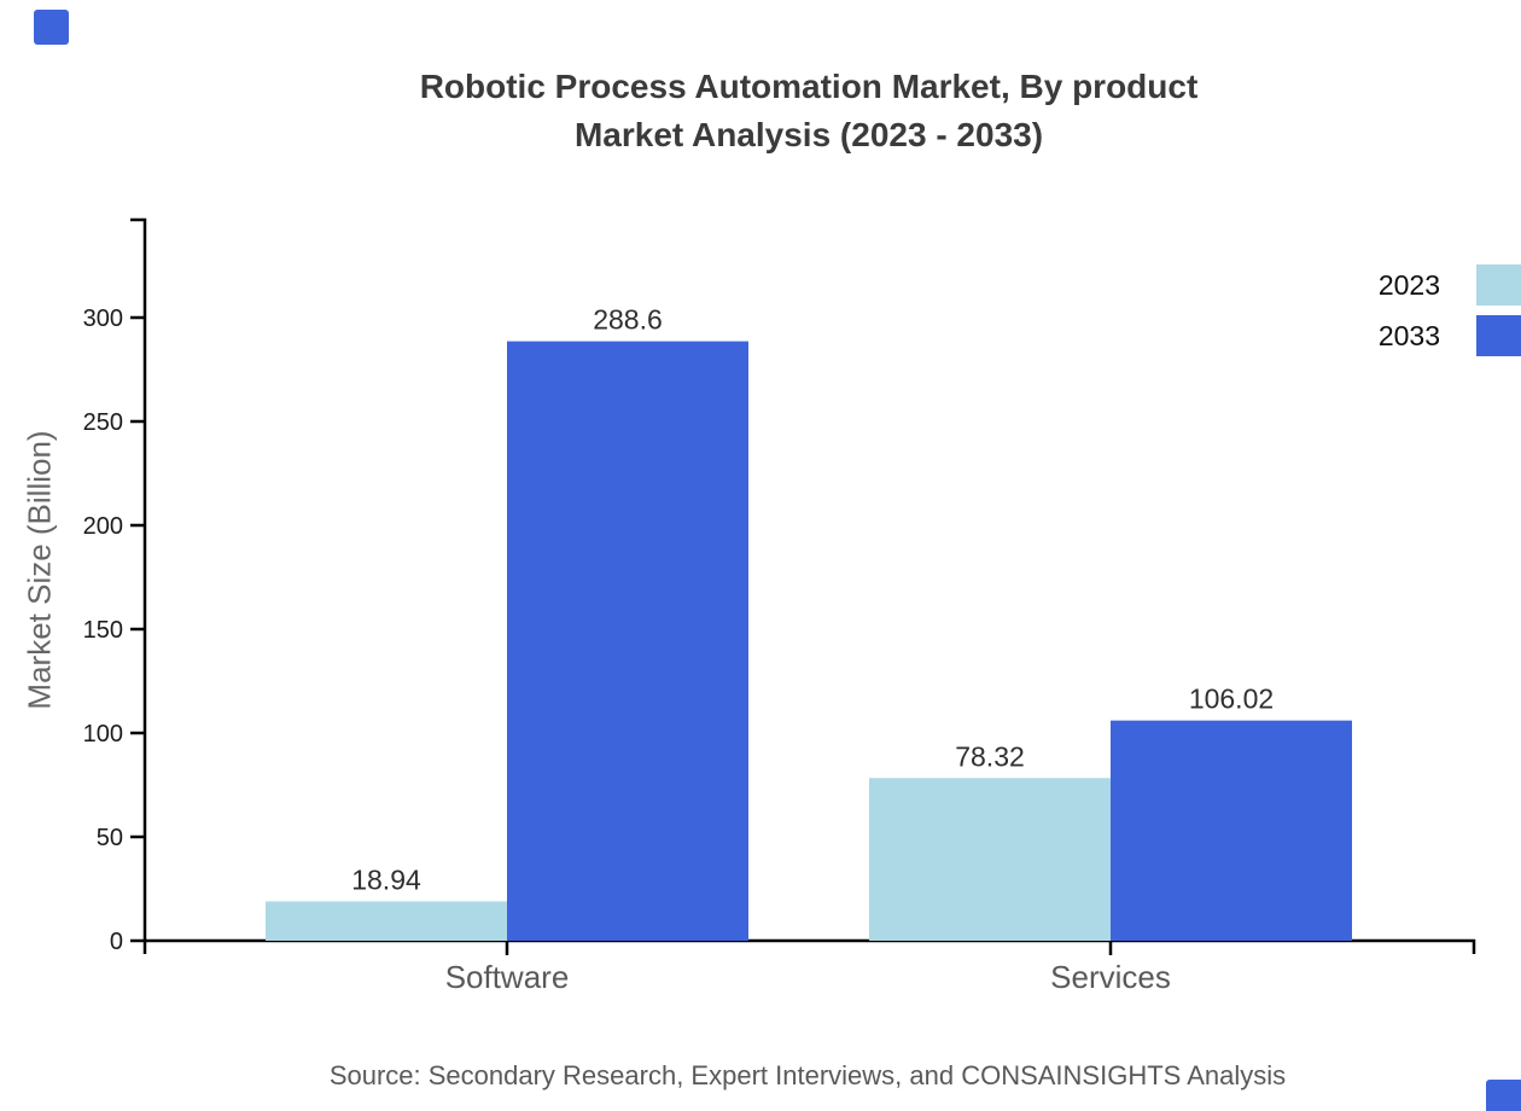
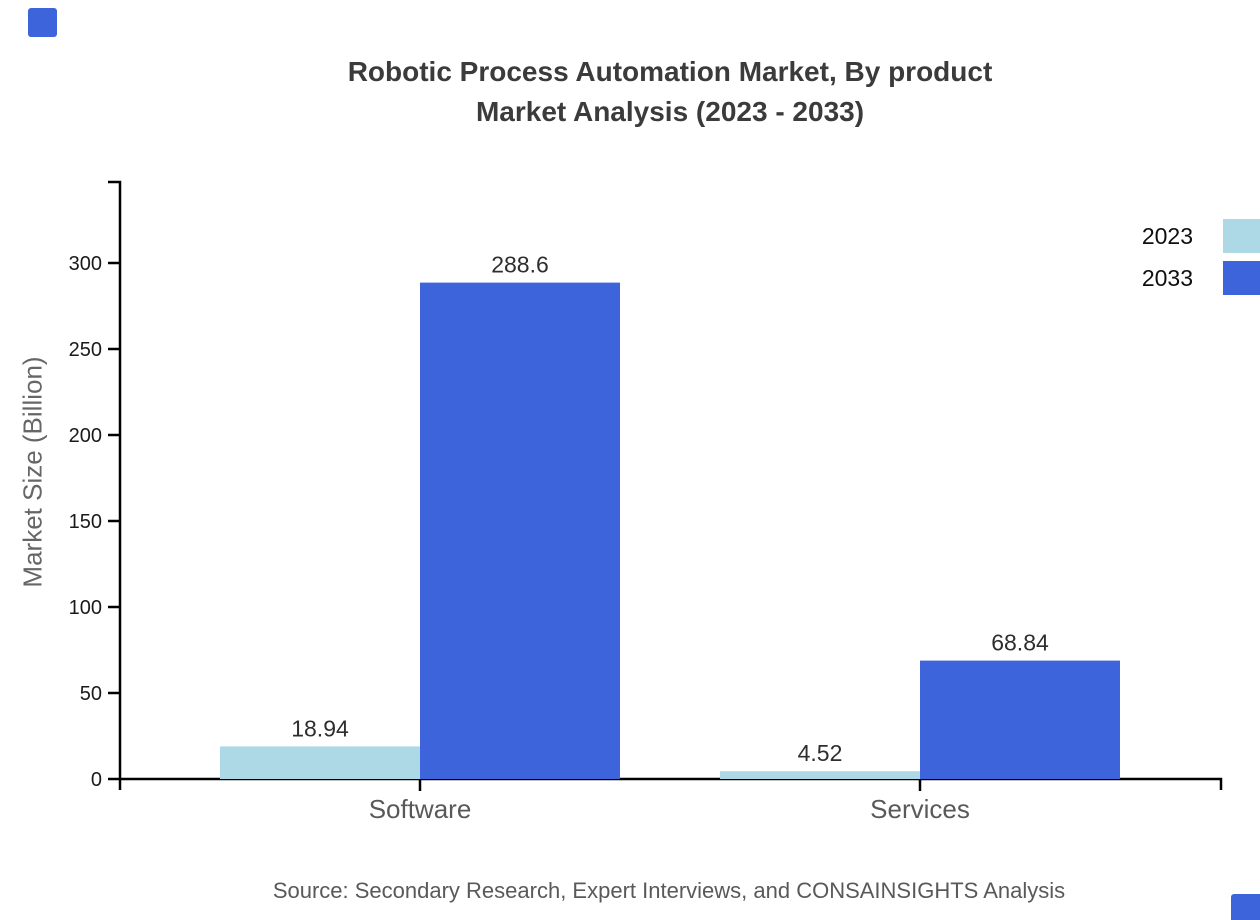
2023/Services: 78.32 -> 4.52
2033/Services: 106.02 -> 68.84
